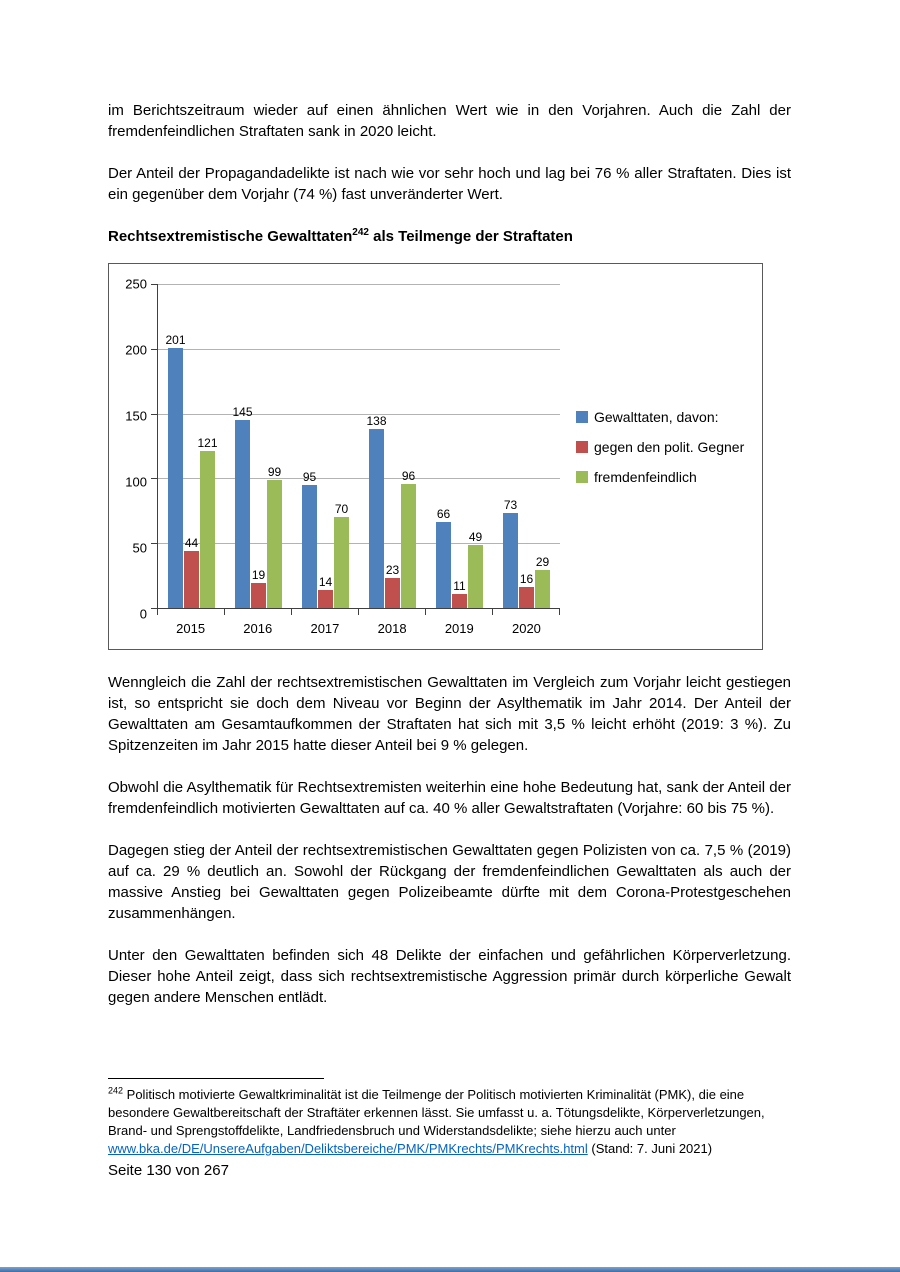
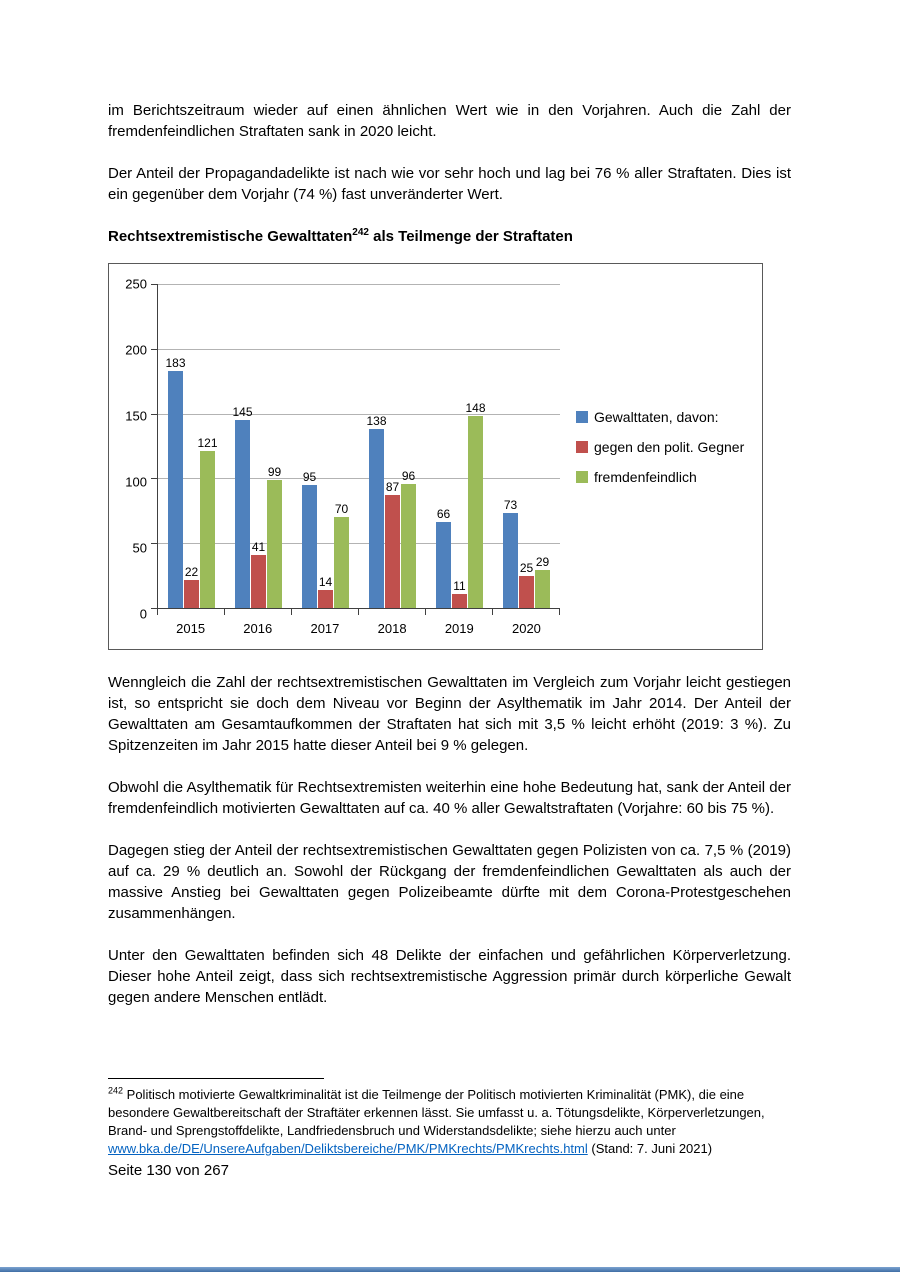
Gewalttaten, davon:/2015: 201 -> 183
gegen den polit. Gegner/2015: 44 -> 22
gegen den polit. Gegner/2016: 19 -> 41
gegen den polit. Gegner/2018: 23 -> 87
fremdenfeindlich/2019: 49 -> 148
gegen den polit. Gegner/2020: 16 -> 25
